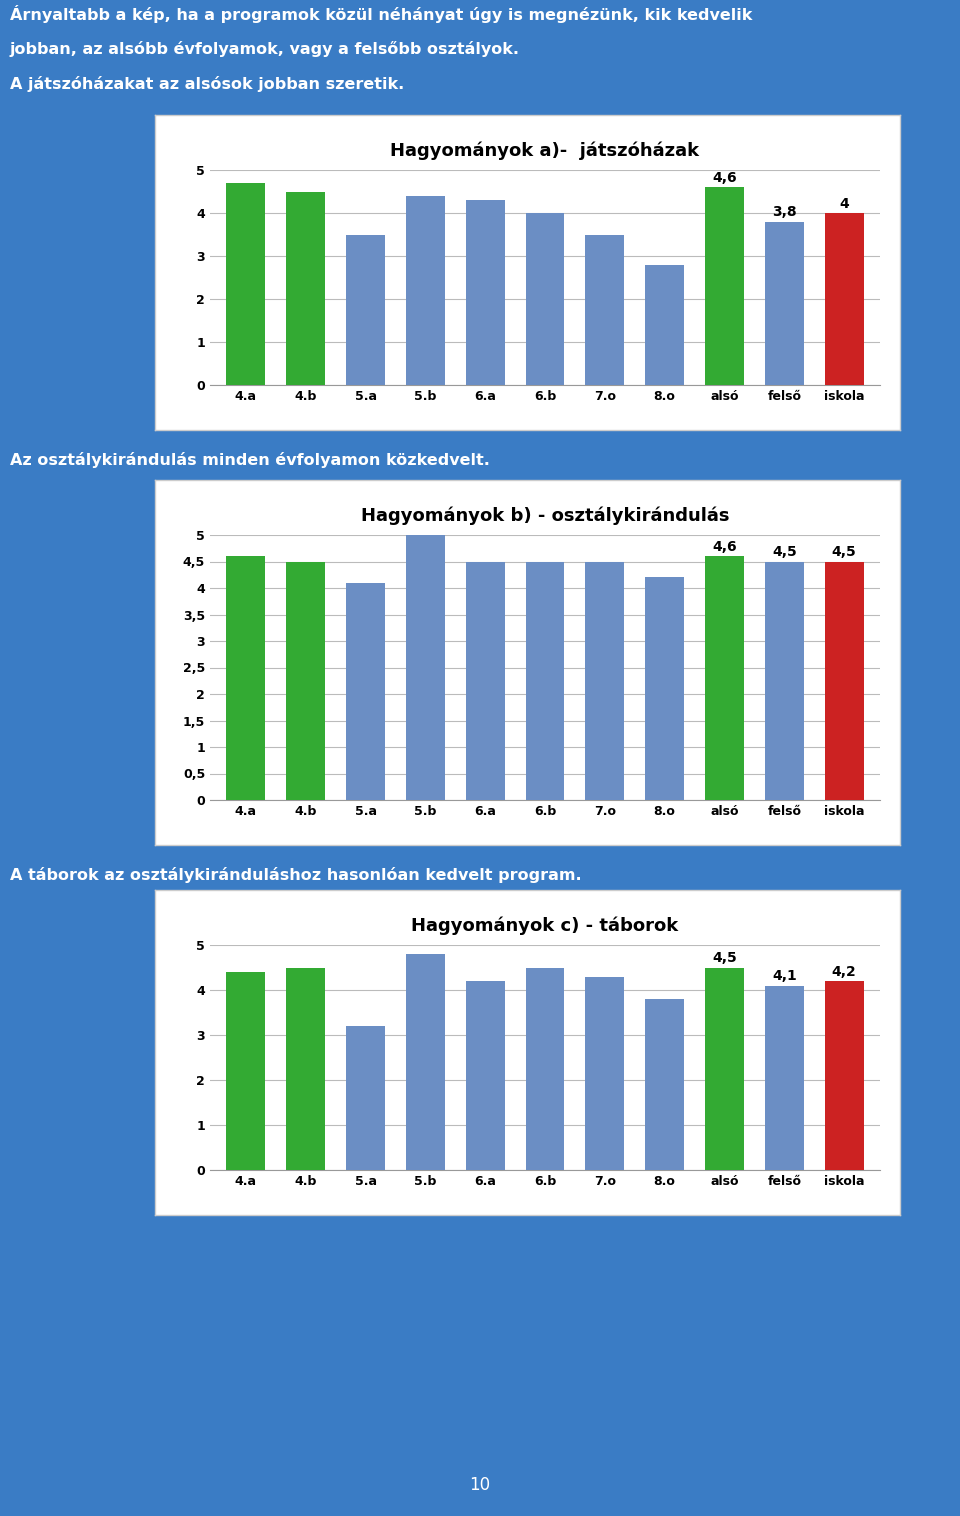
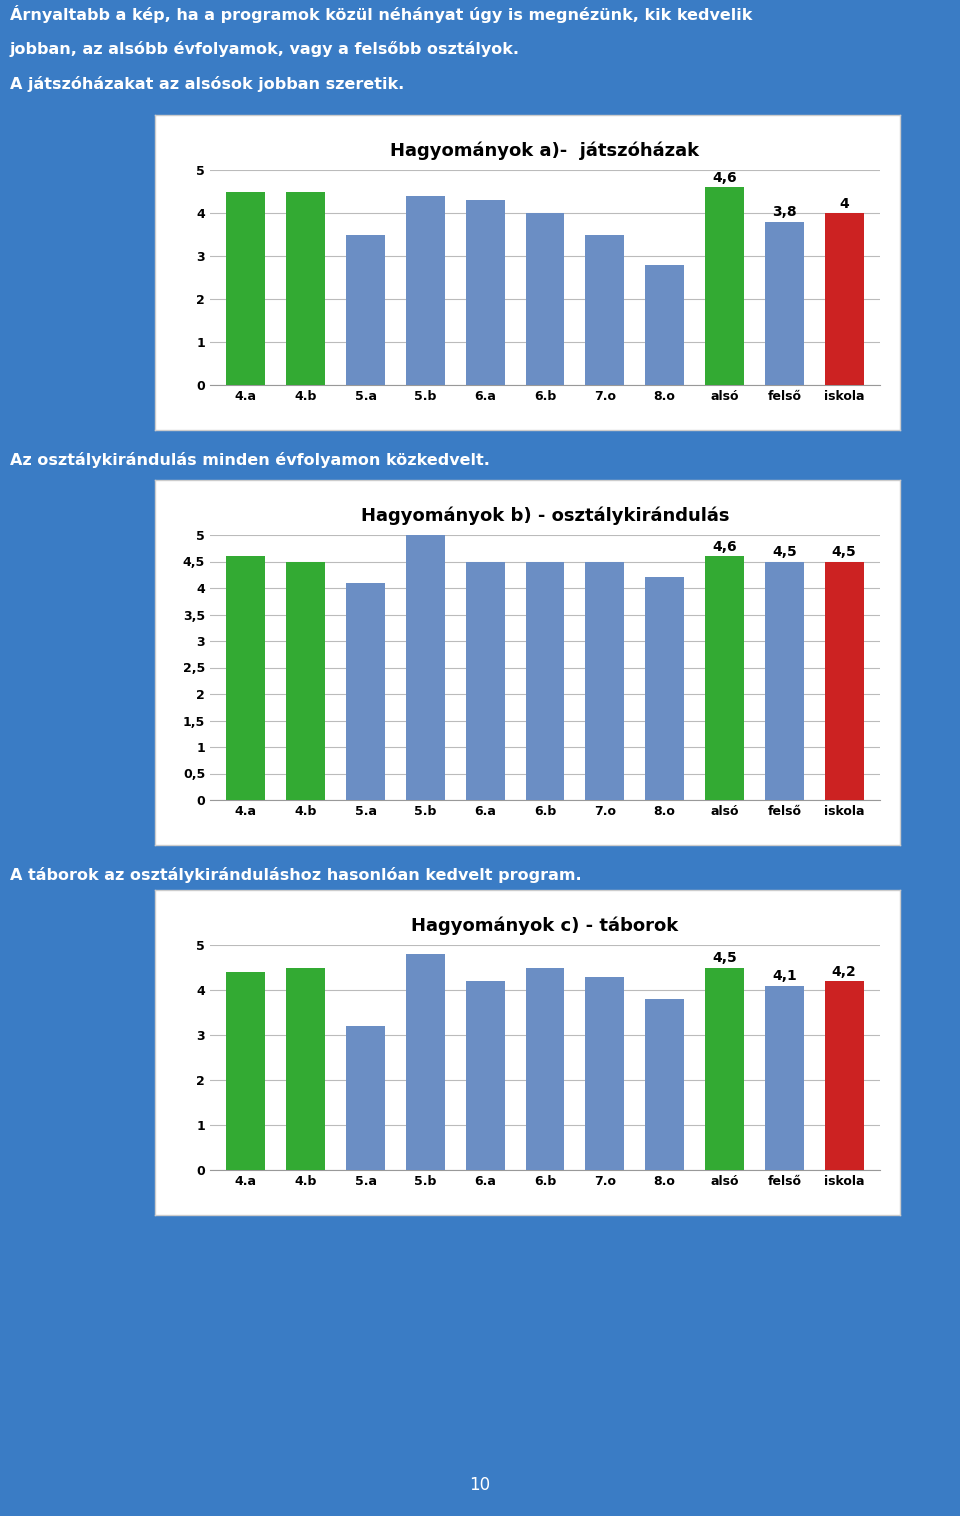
Hagyományok a)- játszóházak/4.a: 4.7 -> 4.5
